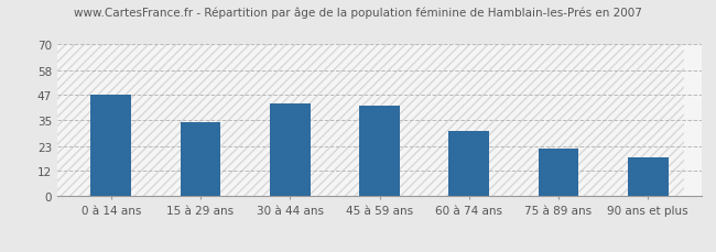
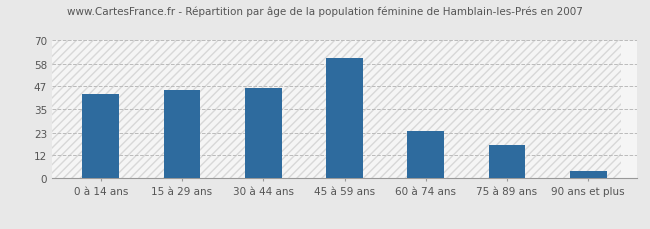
0 à 14 ans: 47 -> 43
15 à 29 ans: 34 -> 45
30 à 44 ans: 43 -> 46
45 à 59 ans: 42 -> 61
60 à 74 ans: 30 -> 24
75 à 89 ans: 22 -> 17
90 ans et plus: 18 -> 4
